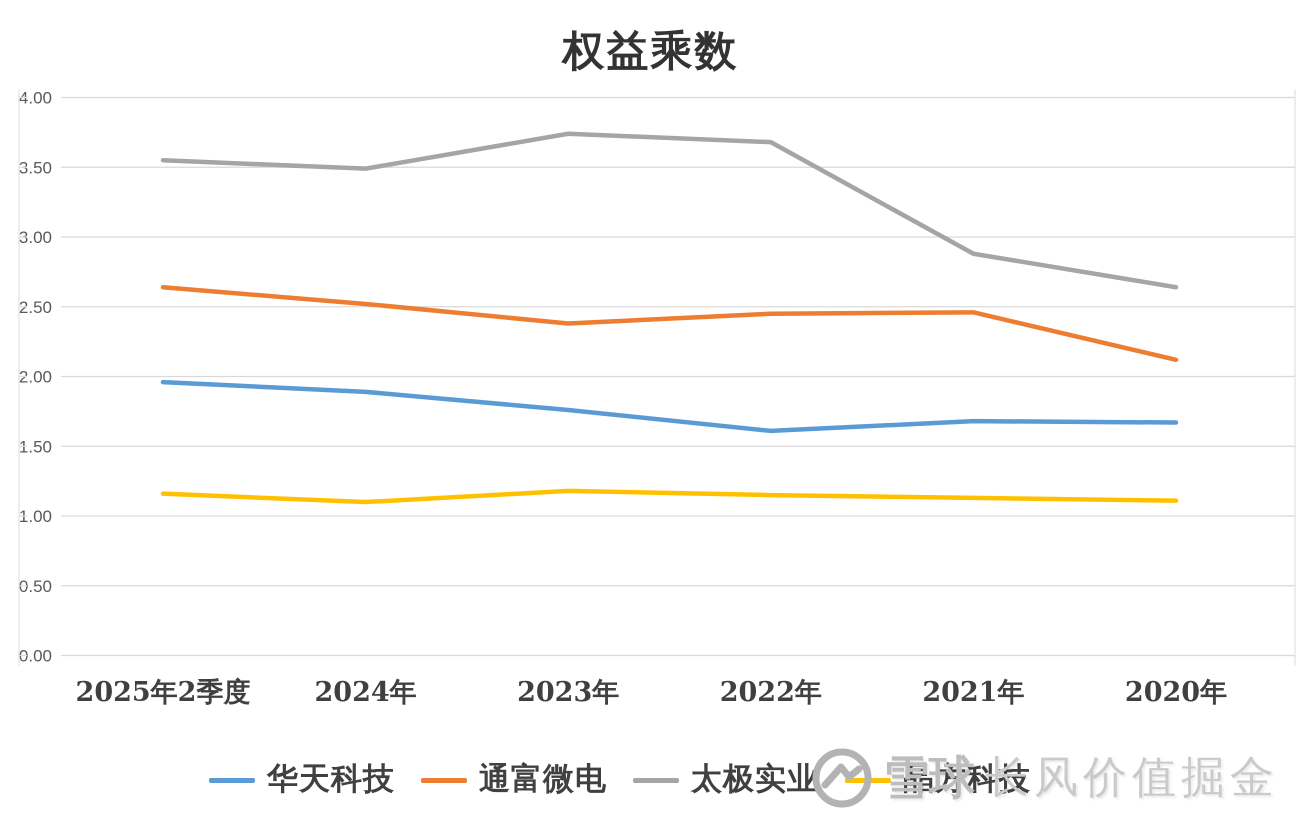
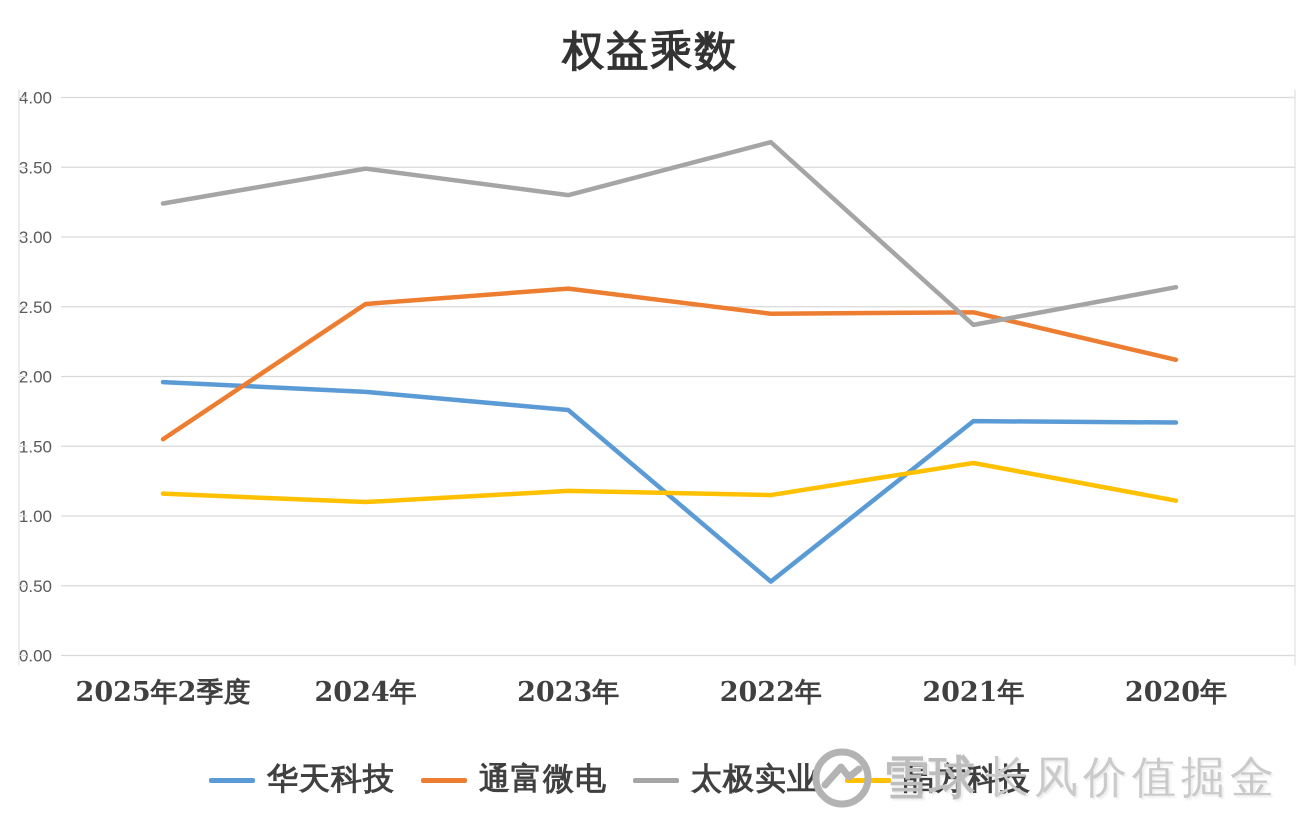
通富微电/2025年2季度: 2.64 -> 1.55
太极实业/2025年2季度: 3.55 -> 3.24
通富微电/2023年: 2.38 -> 2.63
太极实业/2023年: 3.74 -> 3.30
华天科技/2022年: 1.61 -> 0.53
太极实业/2021年: 2.88 -> 2.37
晶方科技/2021年: 1.13 -> 1.38
